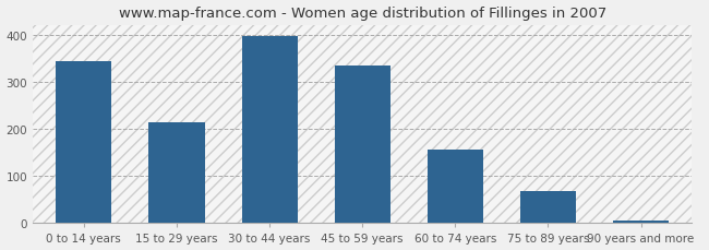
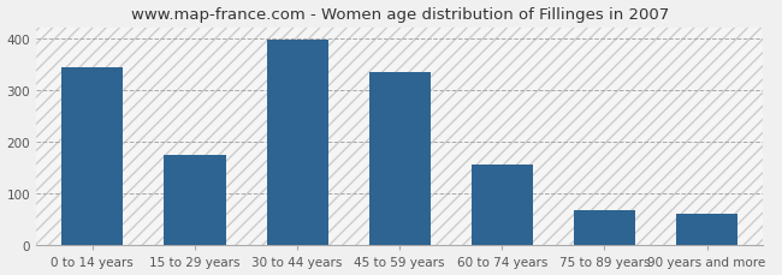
15 to 29 years: 214 -> 175
90 years and more: 5 -> 60
